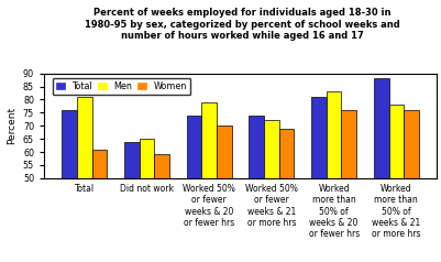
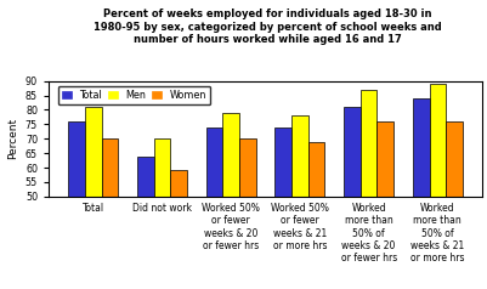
Women/Total: 61 -> 70
Men/Did not work: 65 -> 70
Men/Worked 50% or fewer weeks & 21 or more hrs: 72 -> 78
Men/Worked more than 50% of weeks & 20 or fewer hrs: 83 -> 87
Total/Worked more than 50% of weeks & 21 or more hrs: 88 -> 84
Men/Worked more than 50% of weeks & 21 or more hrs: 78 -> 89
